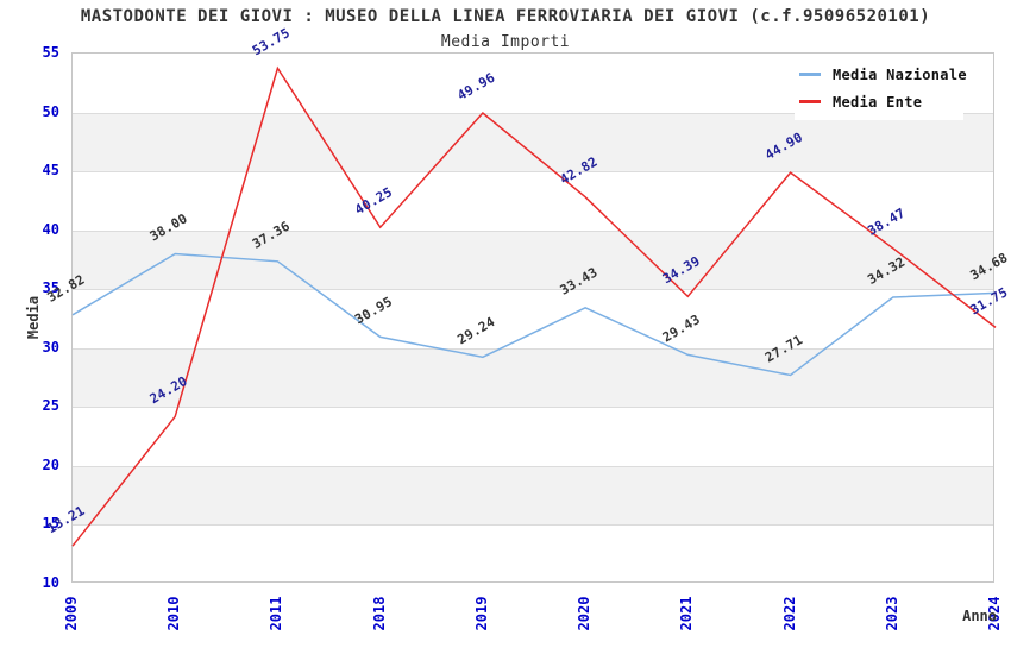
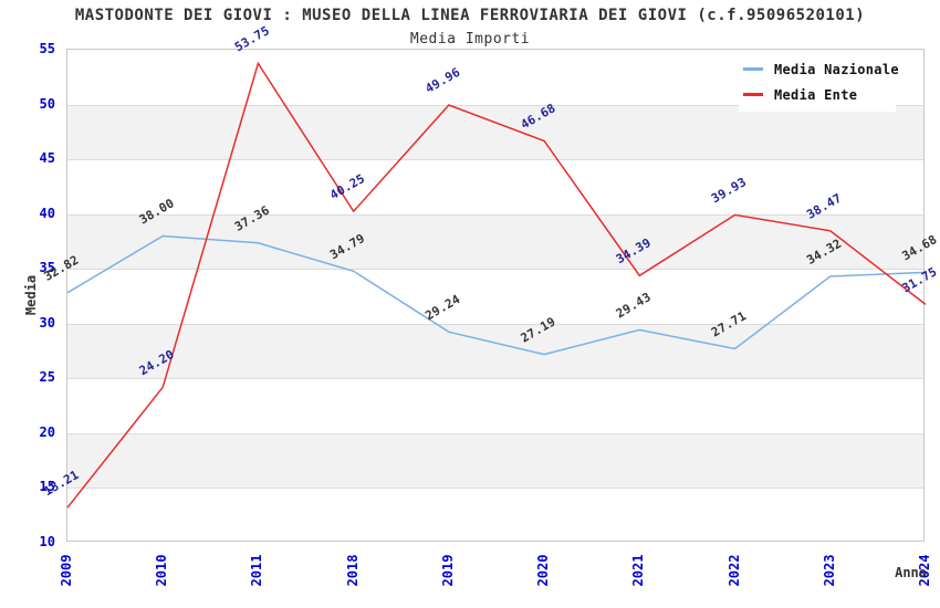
Media Nazionale/2018: 30.95 -> 34.79
Media Nazionale/2020: 33.43 -> 27.19
Media Ente/2020: 42.82 -> 46.68
Media Ente/2022: 44.90 -> 39.93
